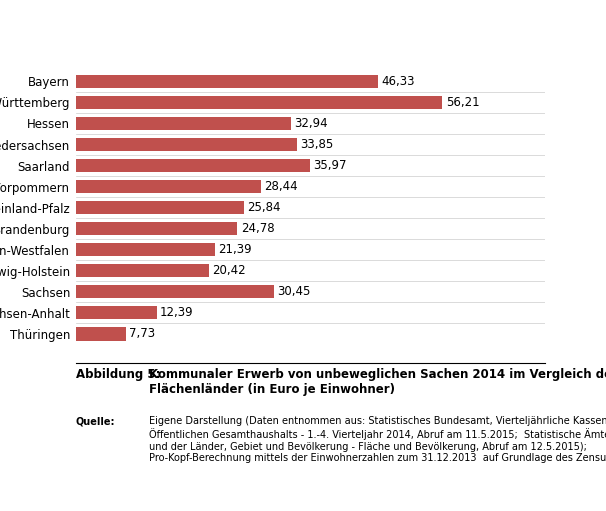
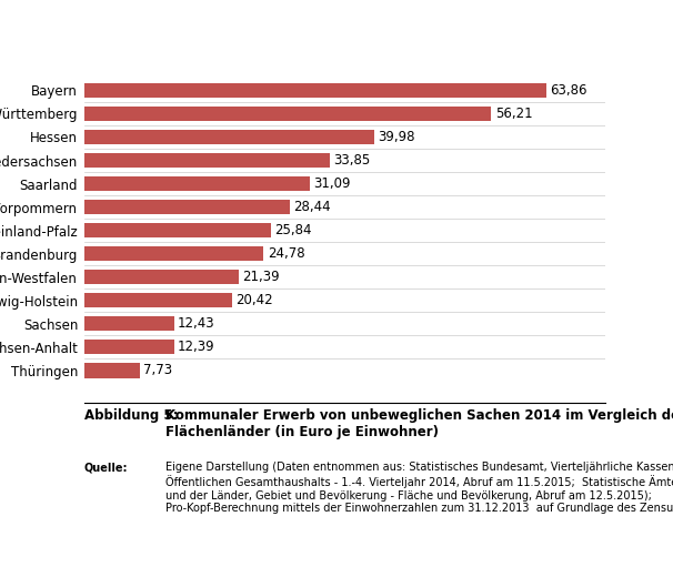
Bayern: 46,33 -> 63,86
Hessen: 32,94 -> 39,98
Saarland: 35,97 -> 31,09
Sachsen: 30,45 -> 12,43
